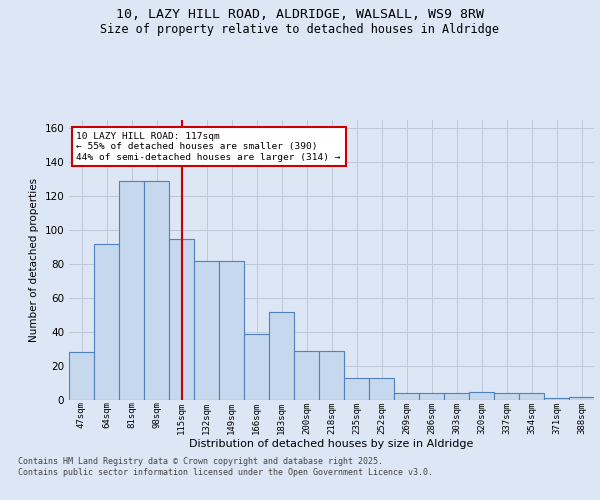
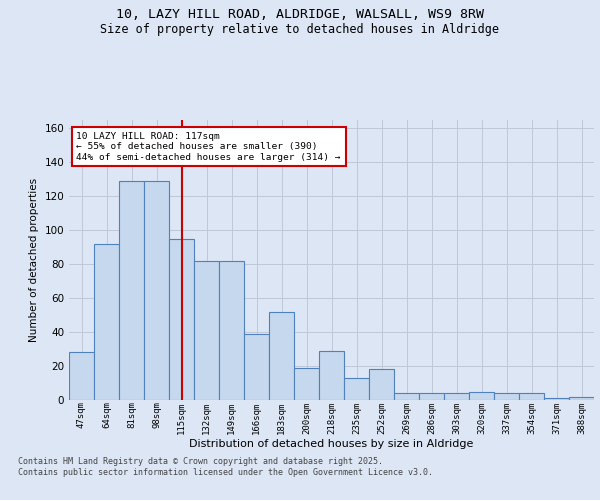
200sqm: 29 -> 19
252sqm: 13 -> 18
